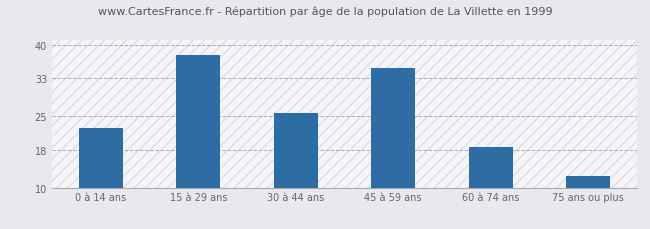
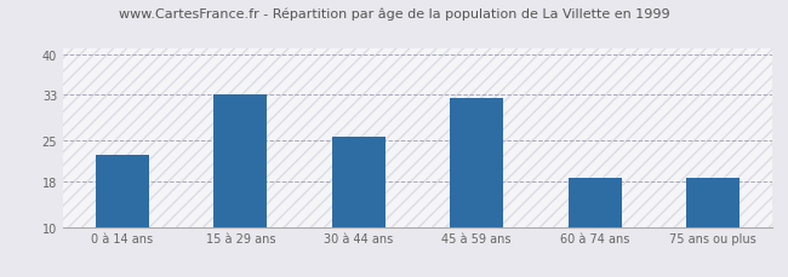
15 à 29 ans: 38.0 -> 33.0
45 à 59 ans: 35.2 -> 32.5
75 ans ou plus: 12.5 -> 18.5
